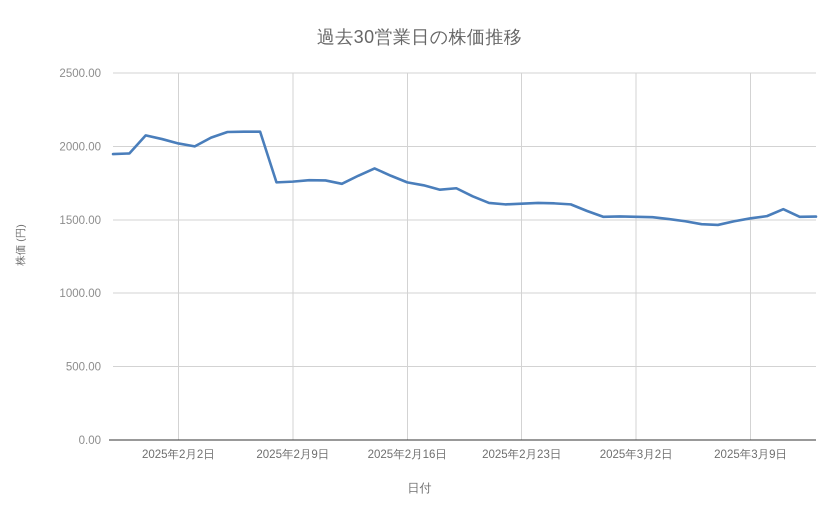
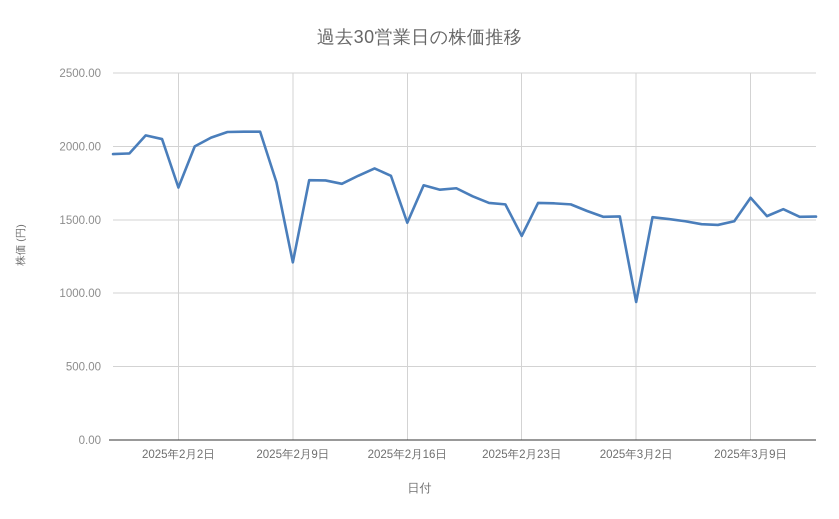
2025年2月2日: 2020 -> 1720
2025年2月9日: 1760 -> 1210
2025年2月16日: 1760 -> 1480
2025年2月23日: 1610 -> 1390
2025年3月2日: 1520 -> 940
2025年3月9日: 1510 -> 1650
